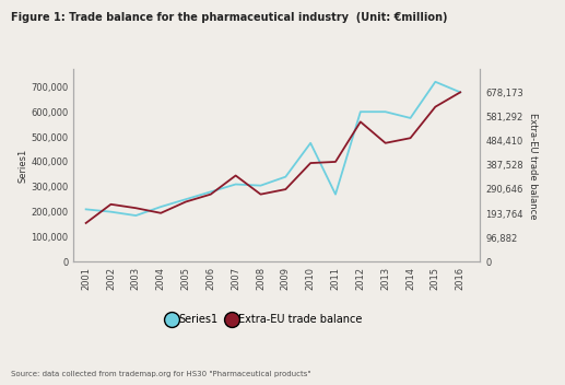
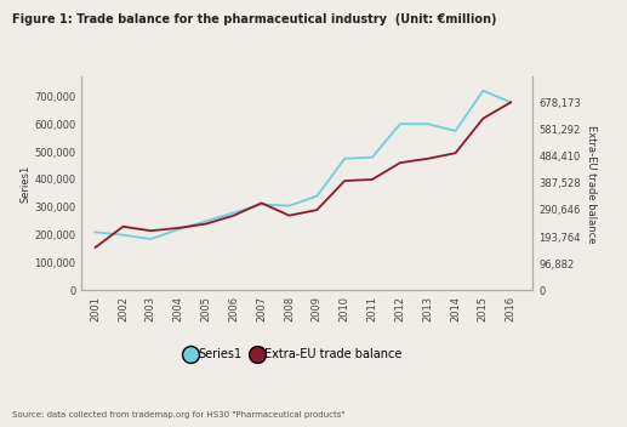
Extra-EU trade balance/2004: 195,000 -> 225,000
Extra-EU trade balance/2007: 345,000 -> 315,000
Series1/2011: 270,000 -> 480,000
Extra-EU trade balance/2012: 560,000 -> 460,000
